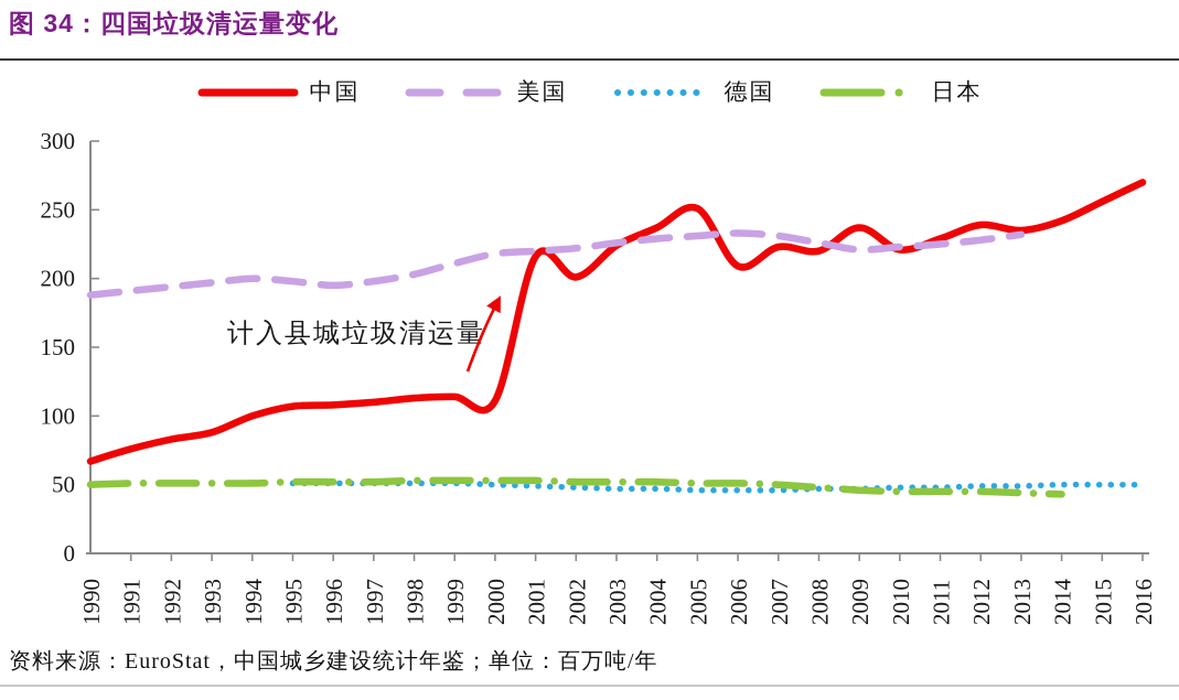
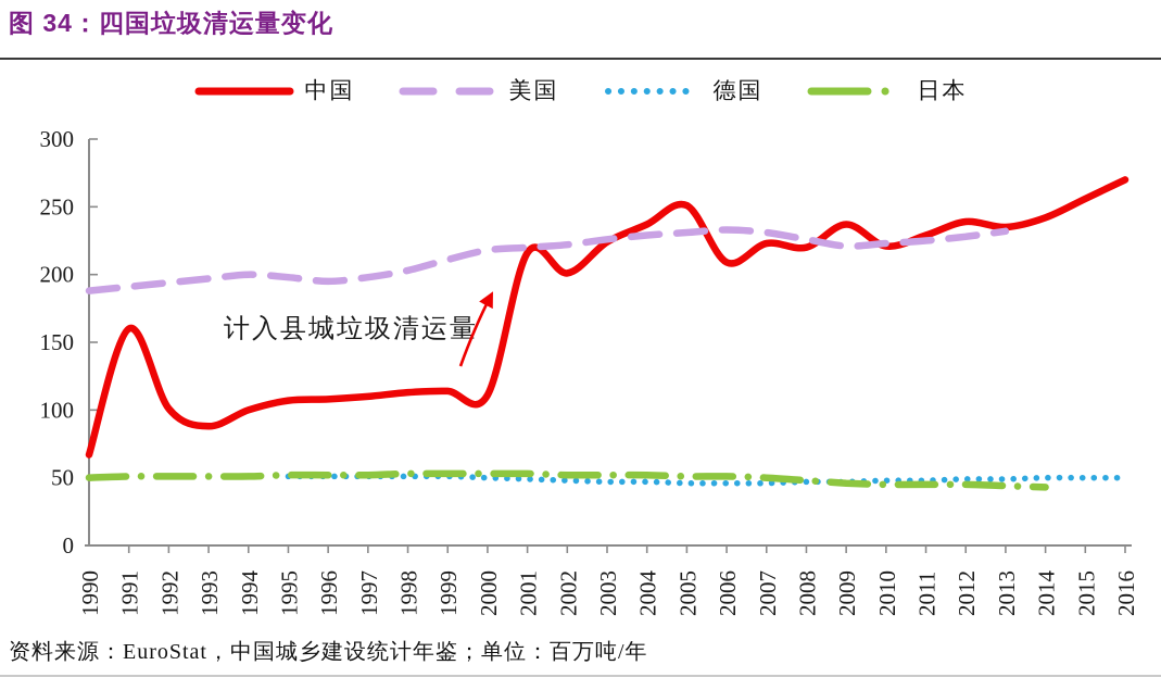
中国/1991: 76 -> 160
中国/1992: 83 -> 101
